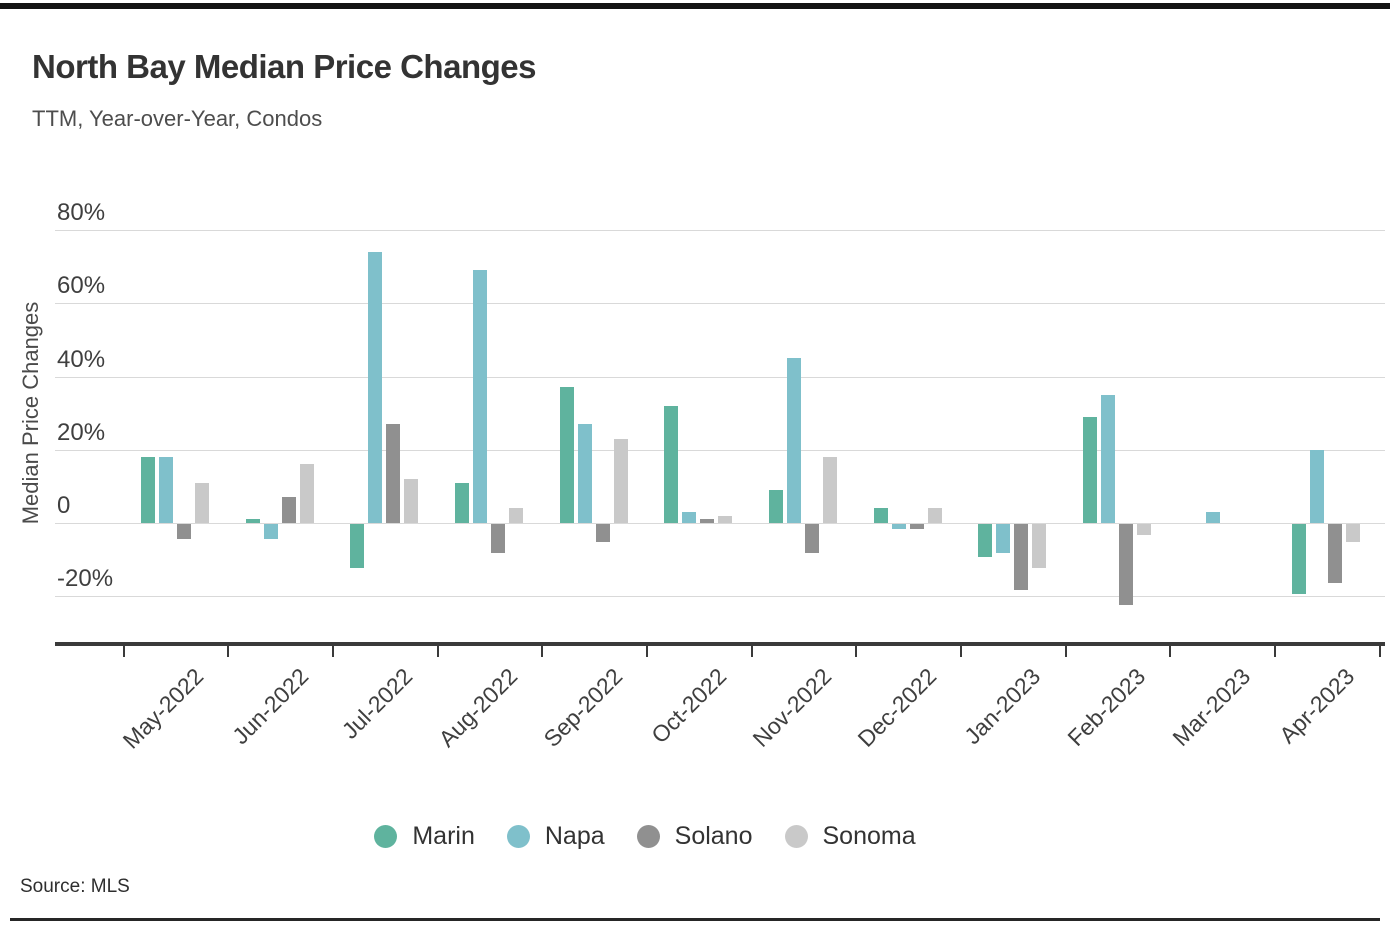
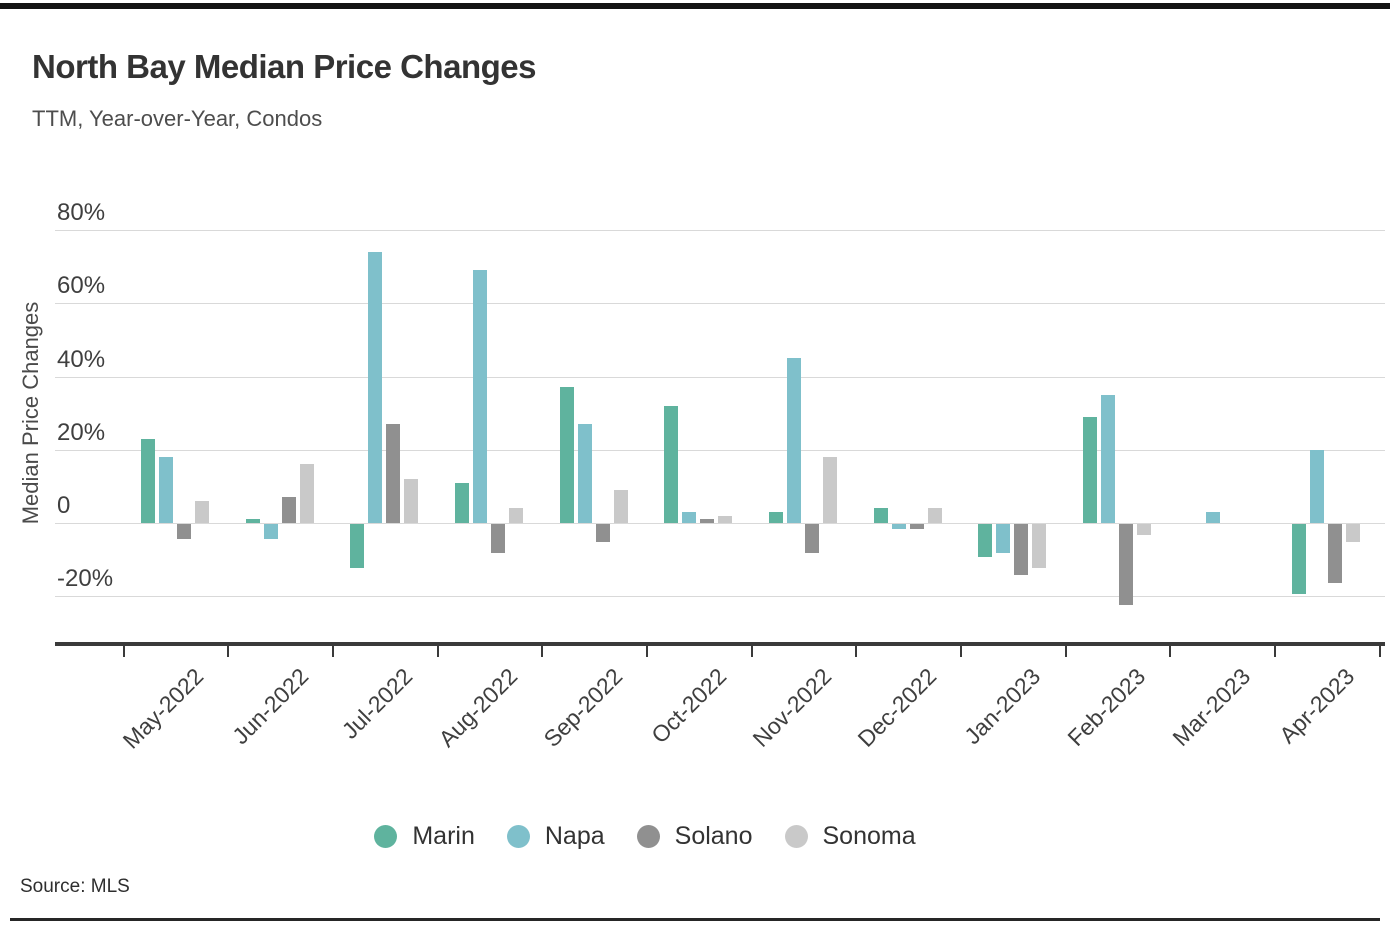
Marin/May-2022: 18% -> 23%
Sonoma/May-2022: 11% -> 6%
Sonoma/Sep-2022: 23% -> 9%
Marin/Nov-2022: 9% -> 3%
Solano/Jan-2023: -18% -> -14%
